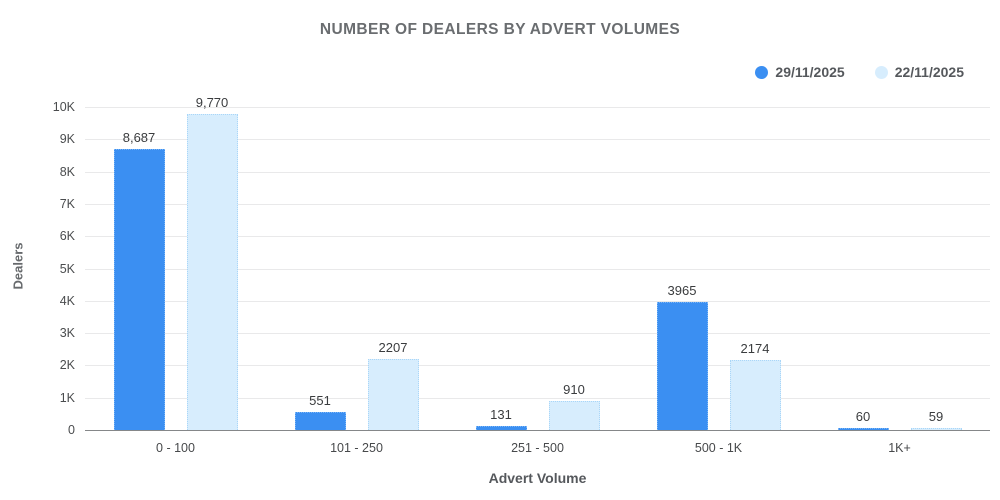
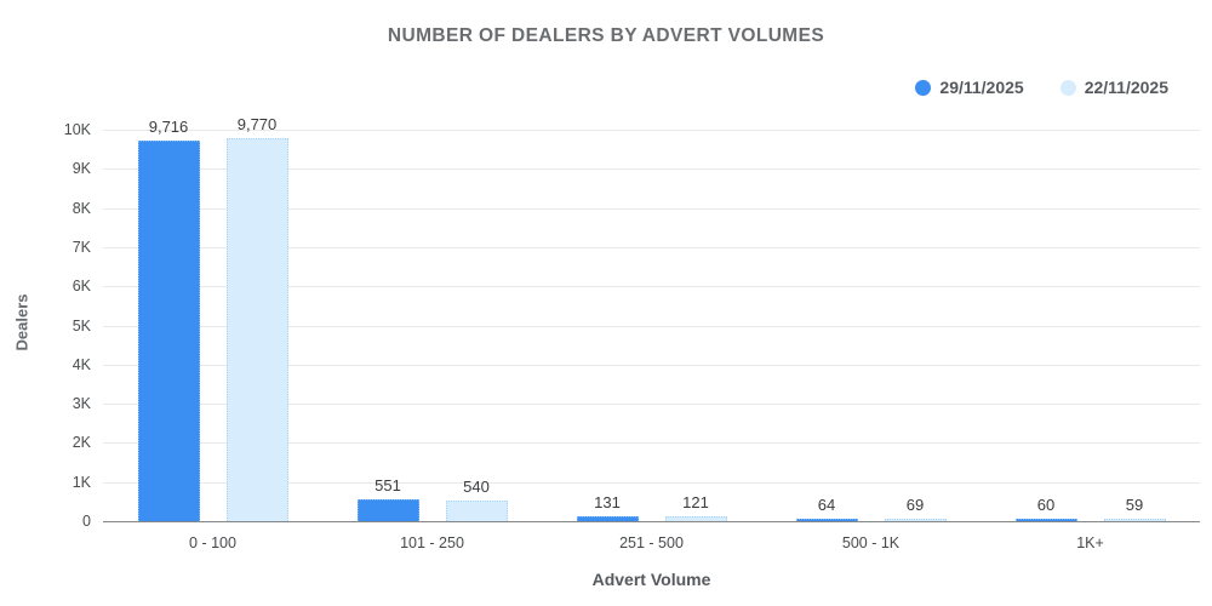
29/11/2025/0 - 100: 8,687 -> 9,716
22/11/2025/101 - 250: 2207 -> 540
22/11/2025/251 - 500: 910 -> 121
29/11/2025/500 - 1K: 3965 -> 64
22/11/2025/500 - 1K: 2174 -> 69
